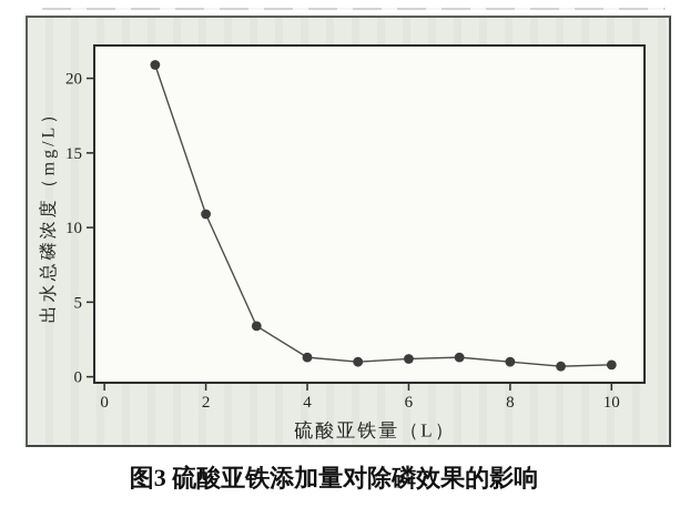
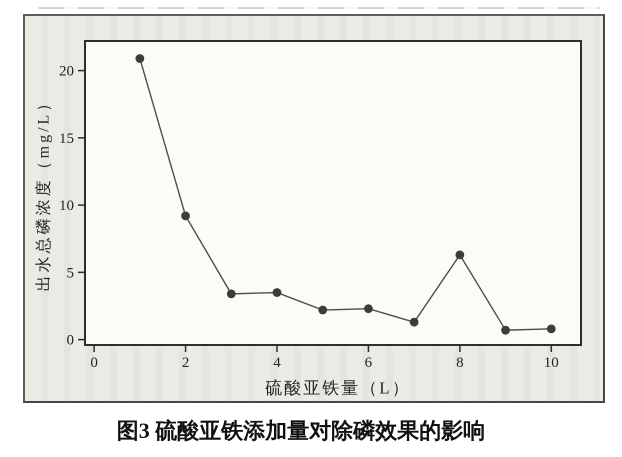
2: 10.9 -> 9.2
4: 1.3 -> 3.5
5: 1.0 -> 2.2
6: 1.2 -> 2.3
8: 1.0 -> 6.3
